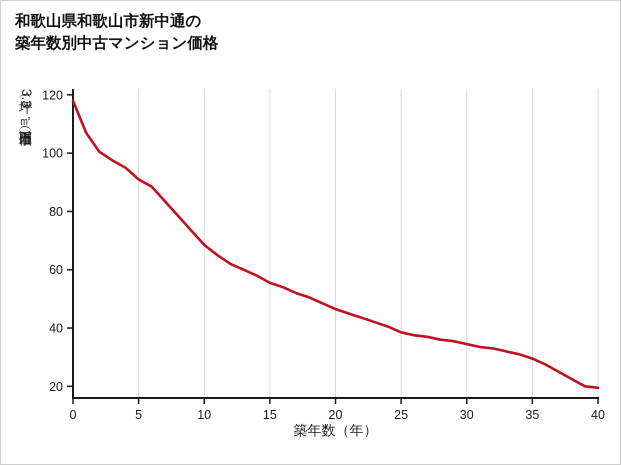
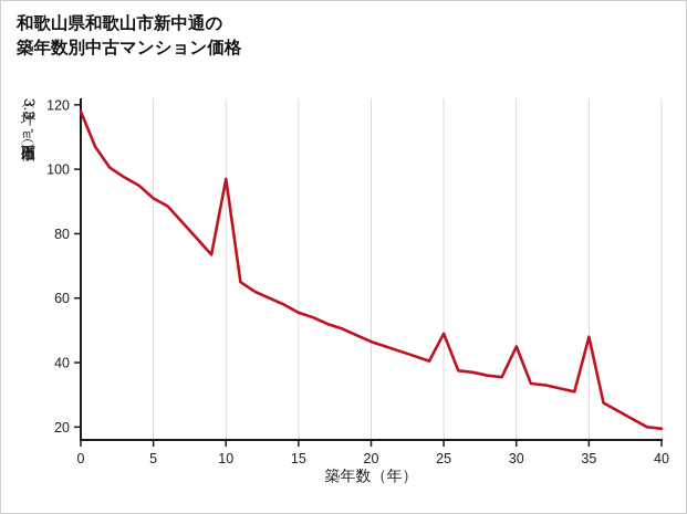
10: 68 -> 97
25: 38 -> 49
30: 34 -> 45
35: 30 -> 48
